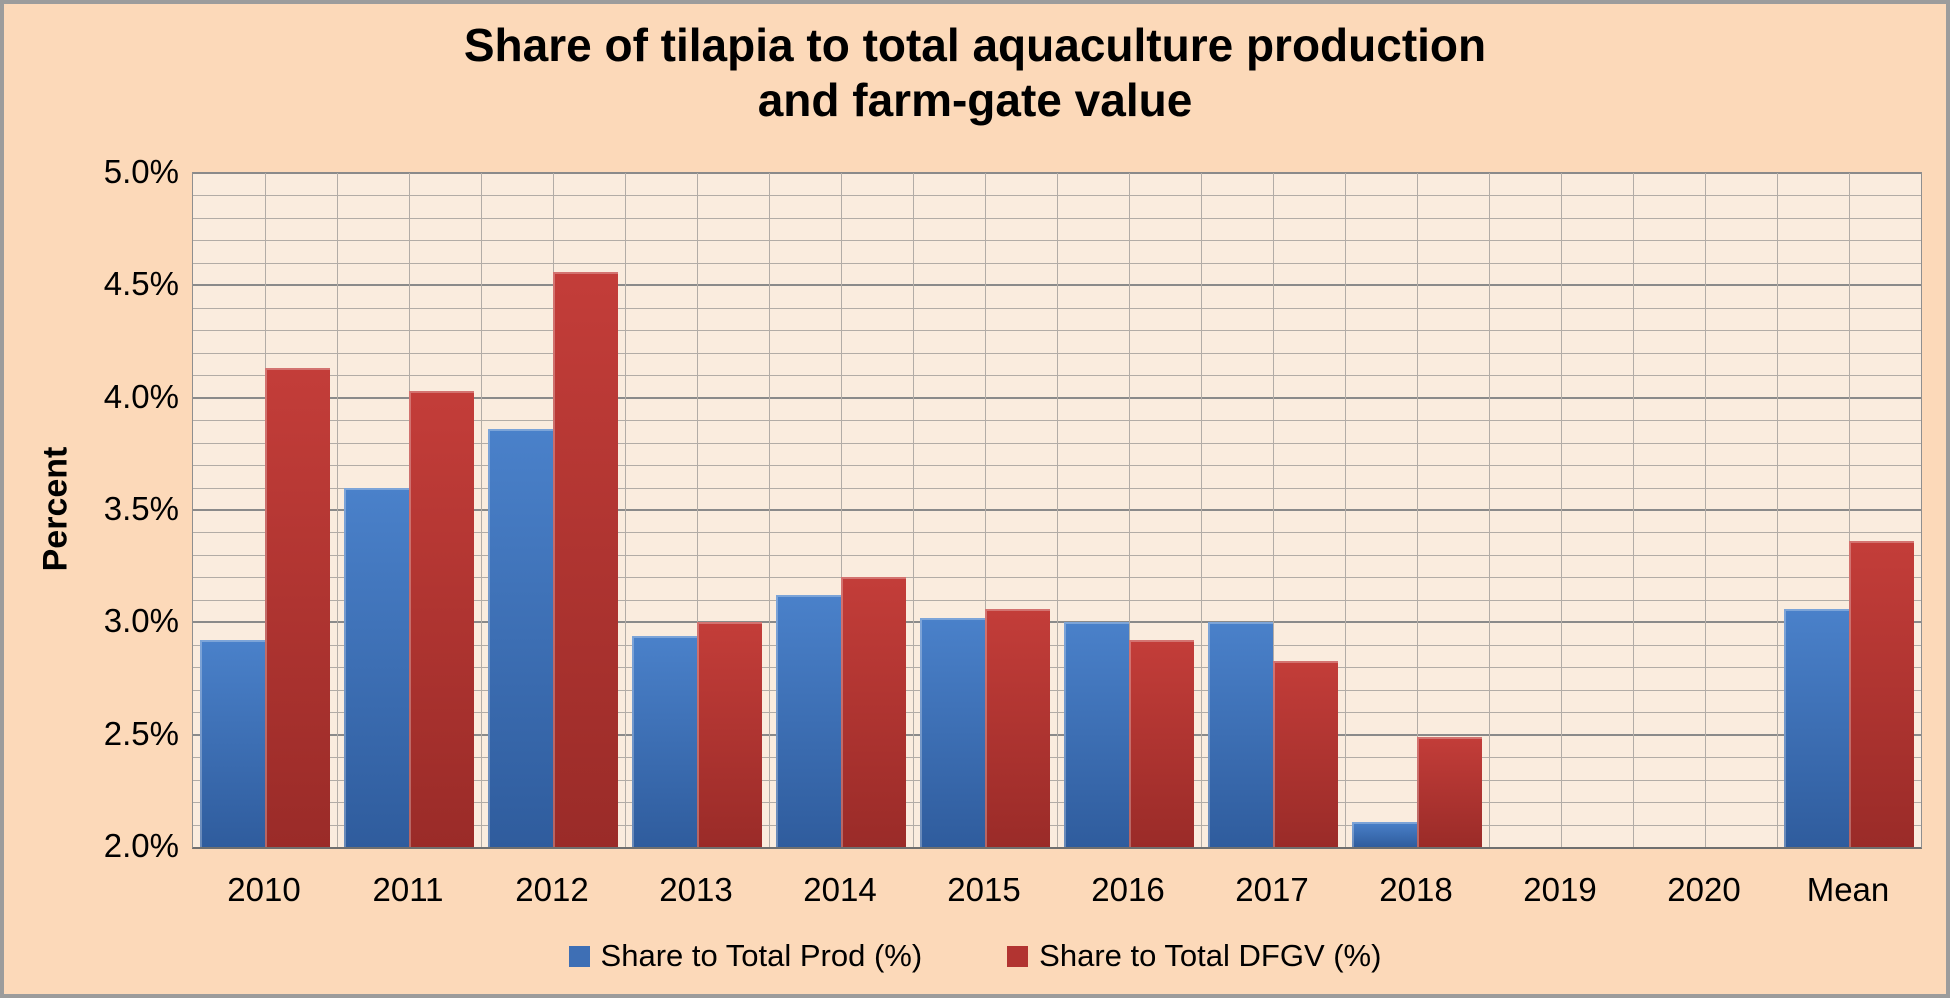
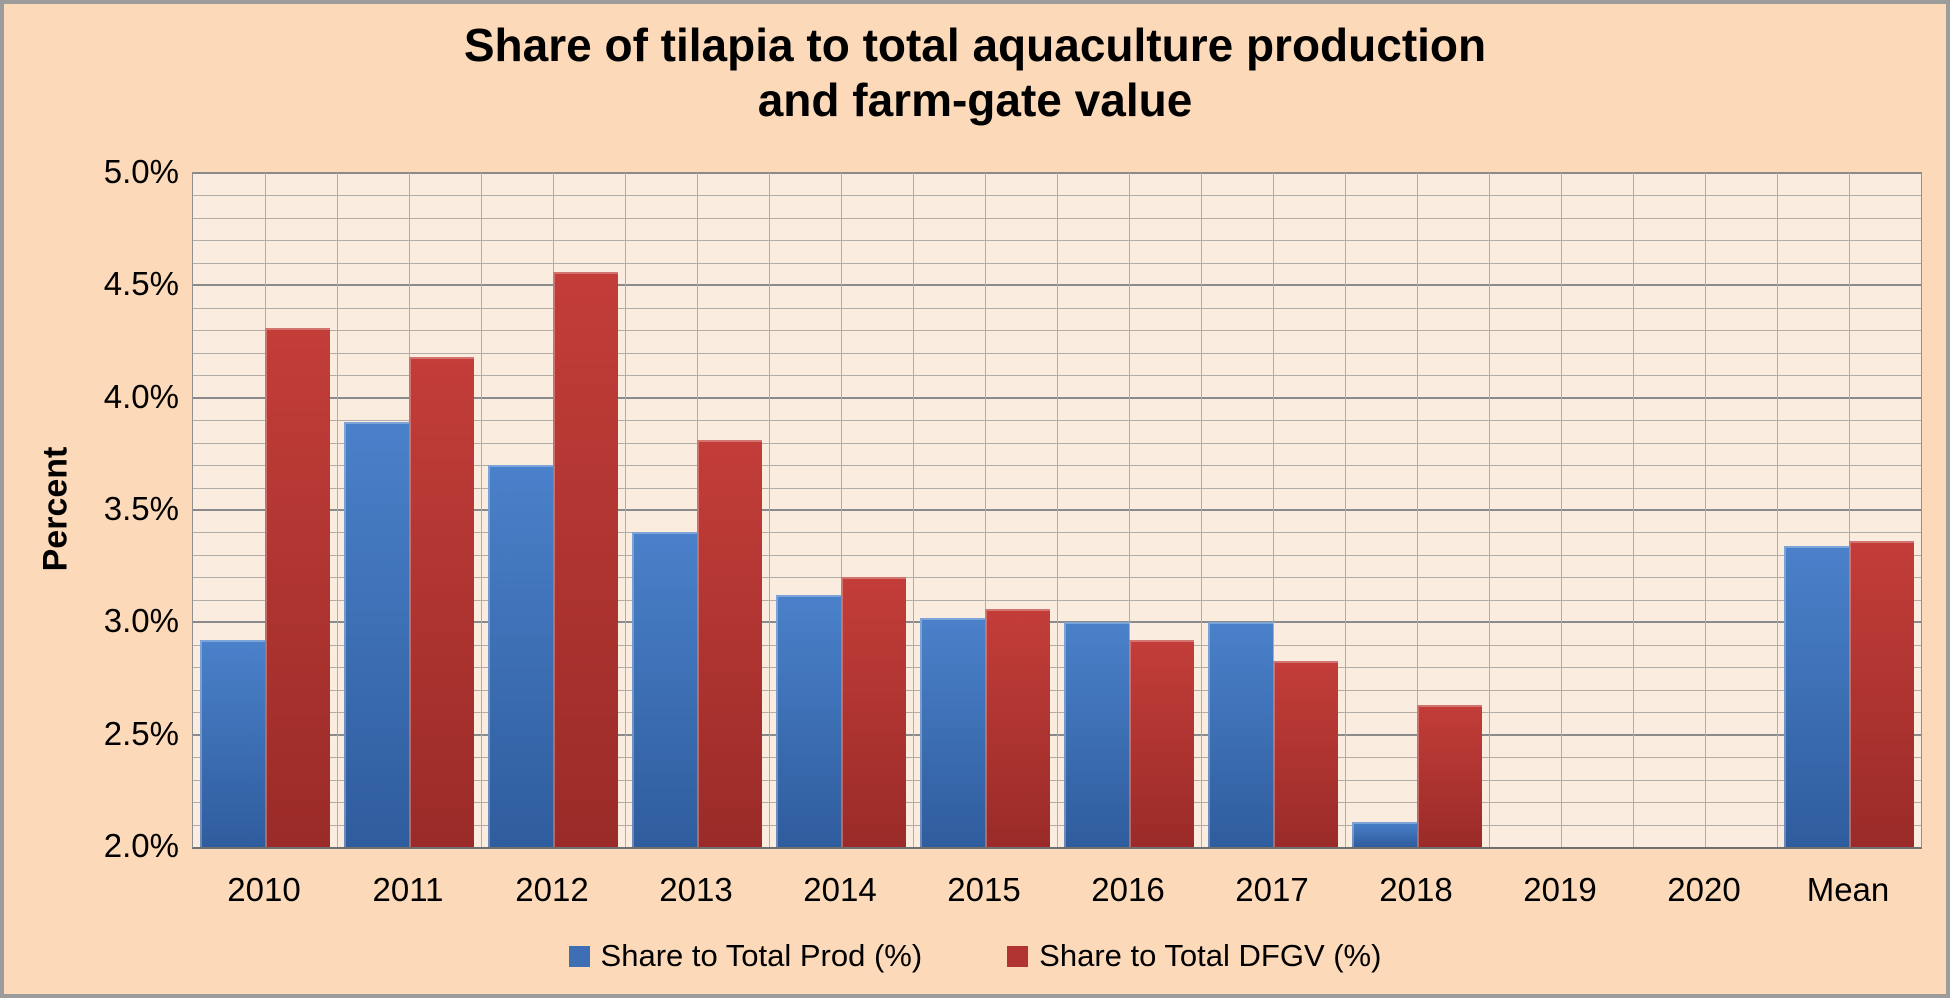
Share to Total DFGV (%)/2010: 4.13% -> 4.31%
Share to Total Prod (%)/2011: 3.60% -> 3.89%
Share to Total DFGV (%)/2011: 4.03% -> 4.18%
Share to Total Prod (%)/2012: 3.86% -> 3.70%
Share to Total Prod (%)/2013: 2.94% -> 3.40%
Share to Total DFGV (%)/2013: 3.00% -> 3.81%
Share to Total DFGV (%)/2018: 2.49% -> 2.63%
Share to Total Prod (%)/Mean: 3.06% -> 3.34%
